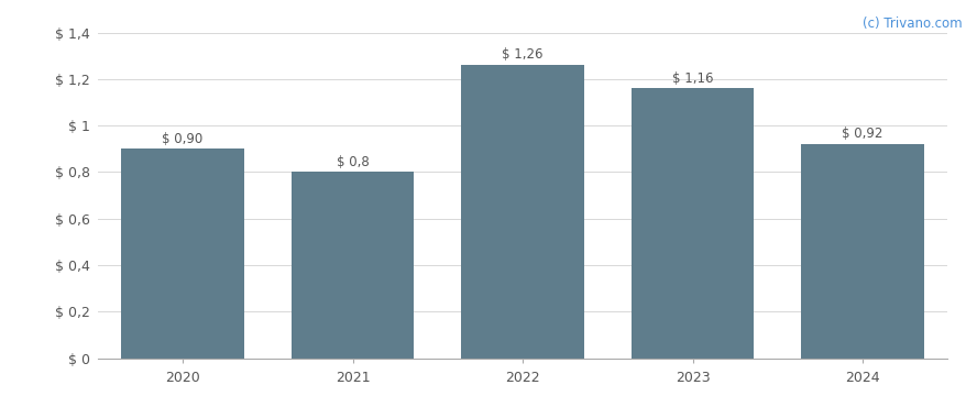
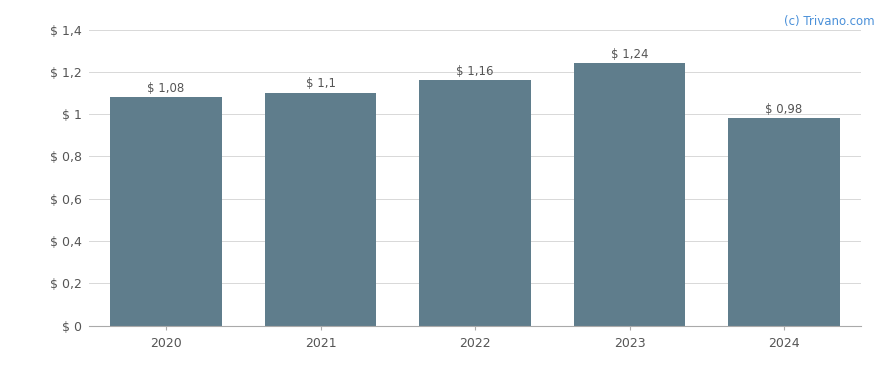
2020: 0,90 -> 1,08
2021: 0,8 -> 1,1
2022: 1,26 -> 1,16
2023: 1,16 -> 1,24
2024: 0,92 -> 0,98
